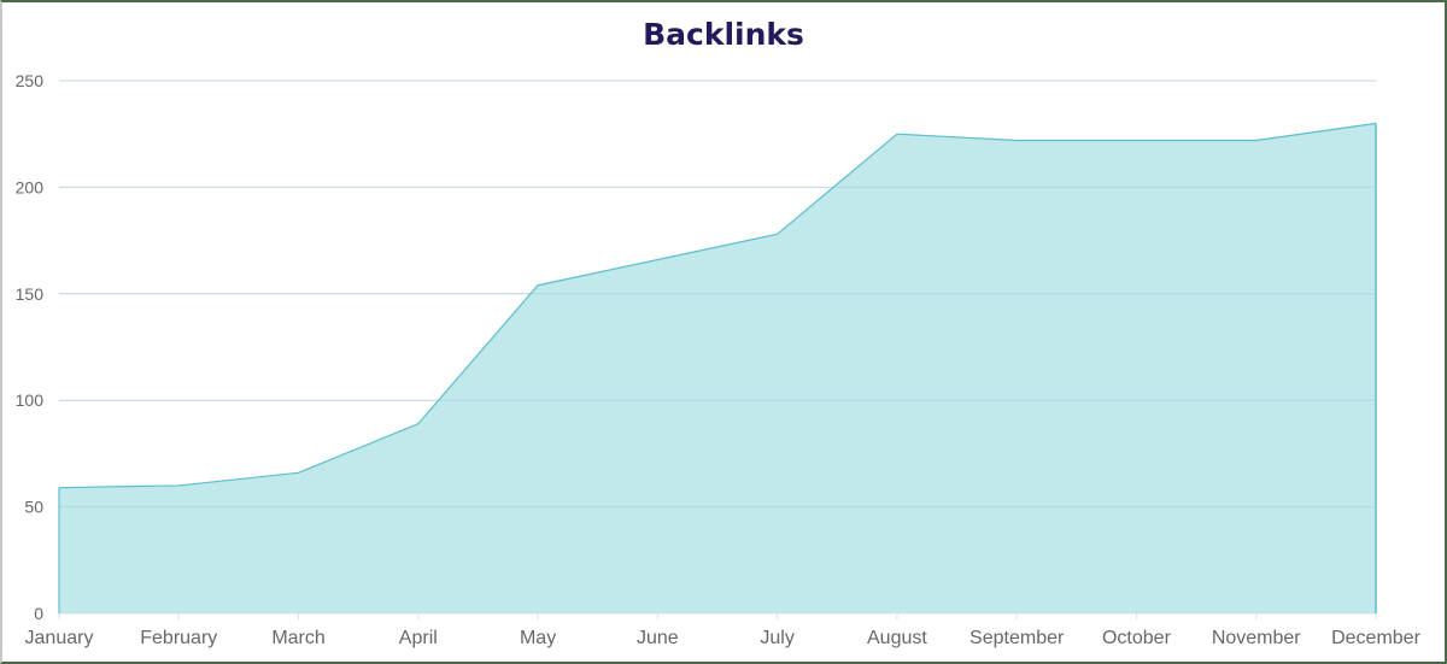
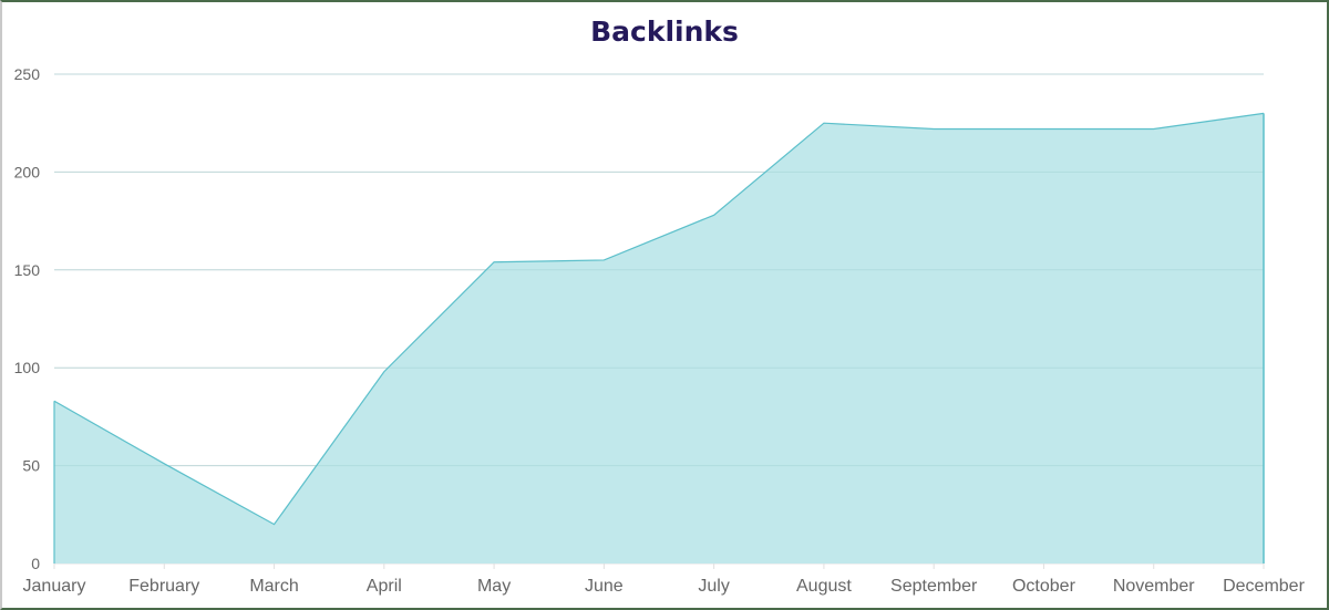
January: 59 -> 83
February: 60 -> 51
March: 66 -> 20
April: 89 -> 98
June: 166 -> 155
